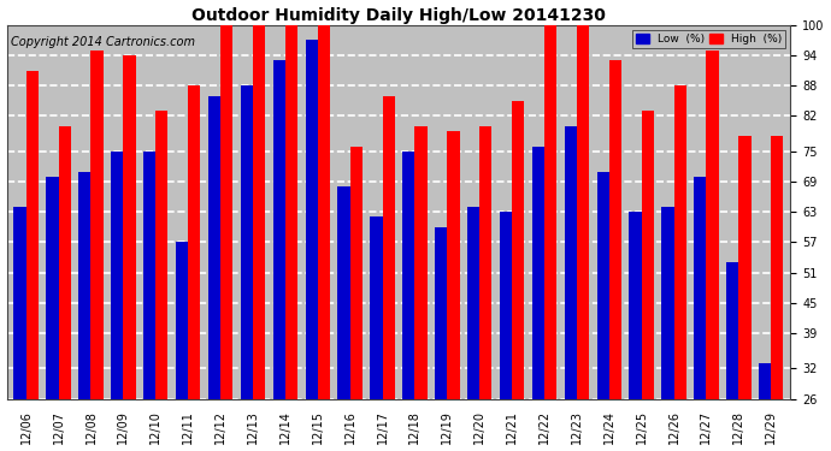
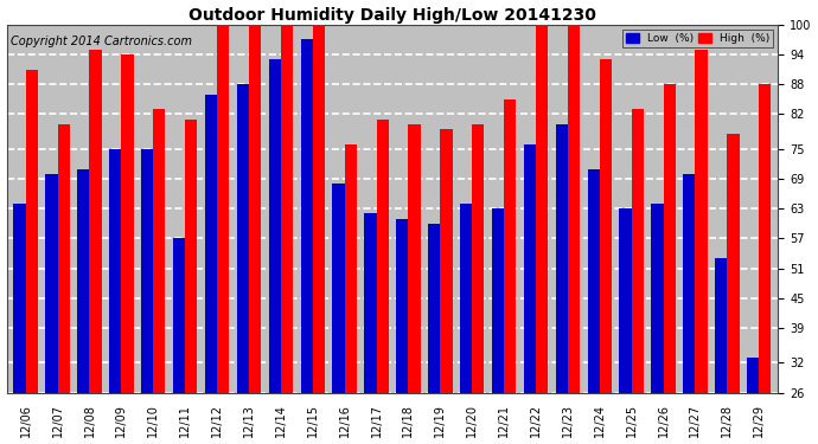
High (%)/12/11: 88 -> 81
High (%)/12/17: 86 -> 81
Low (%)/12/18: 75 -> 61
High (%)/12/29: 78 -> 88
